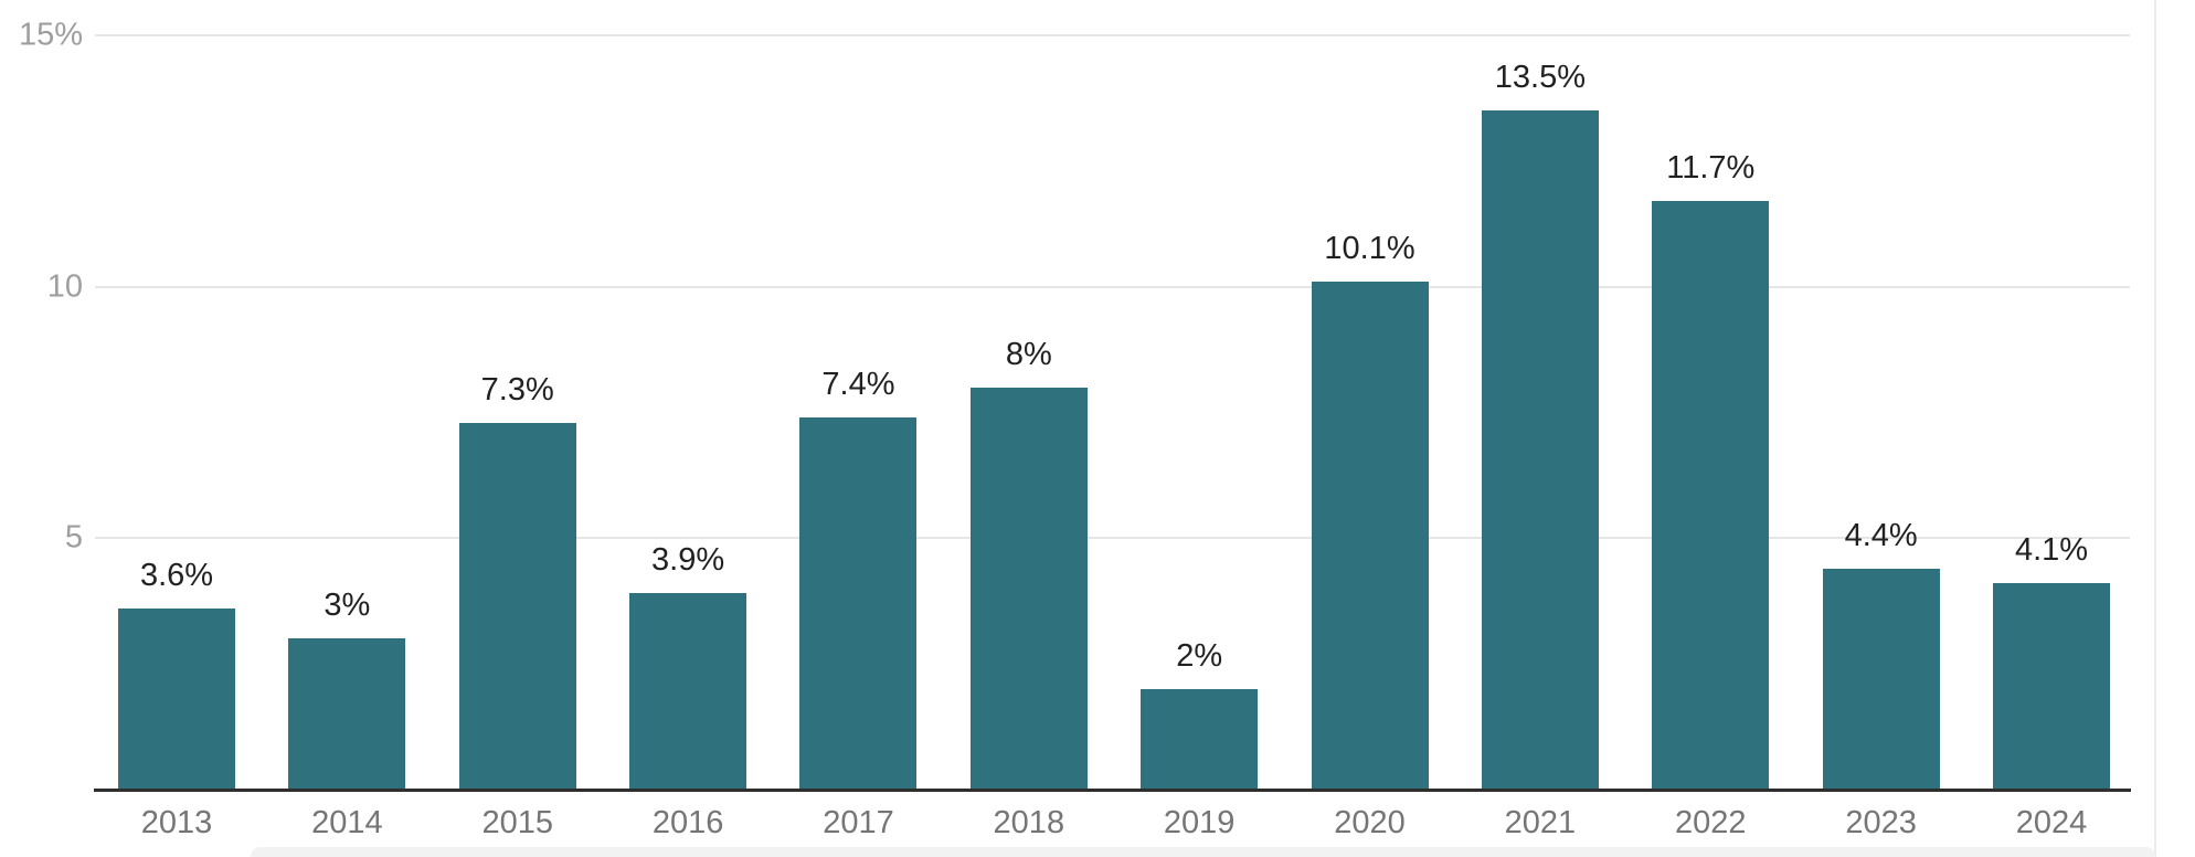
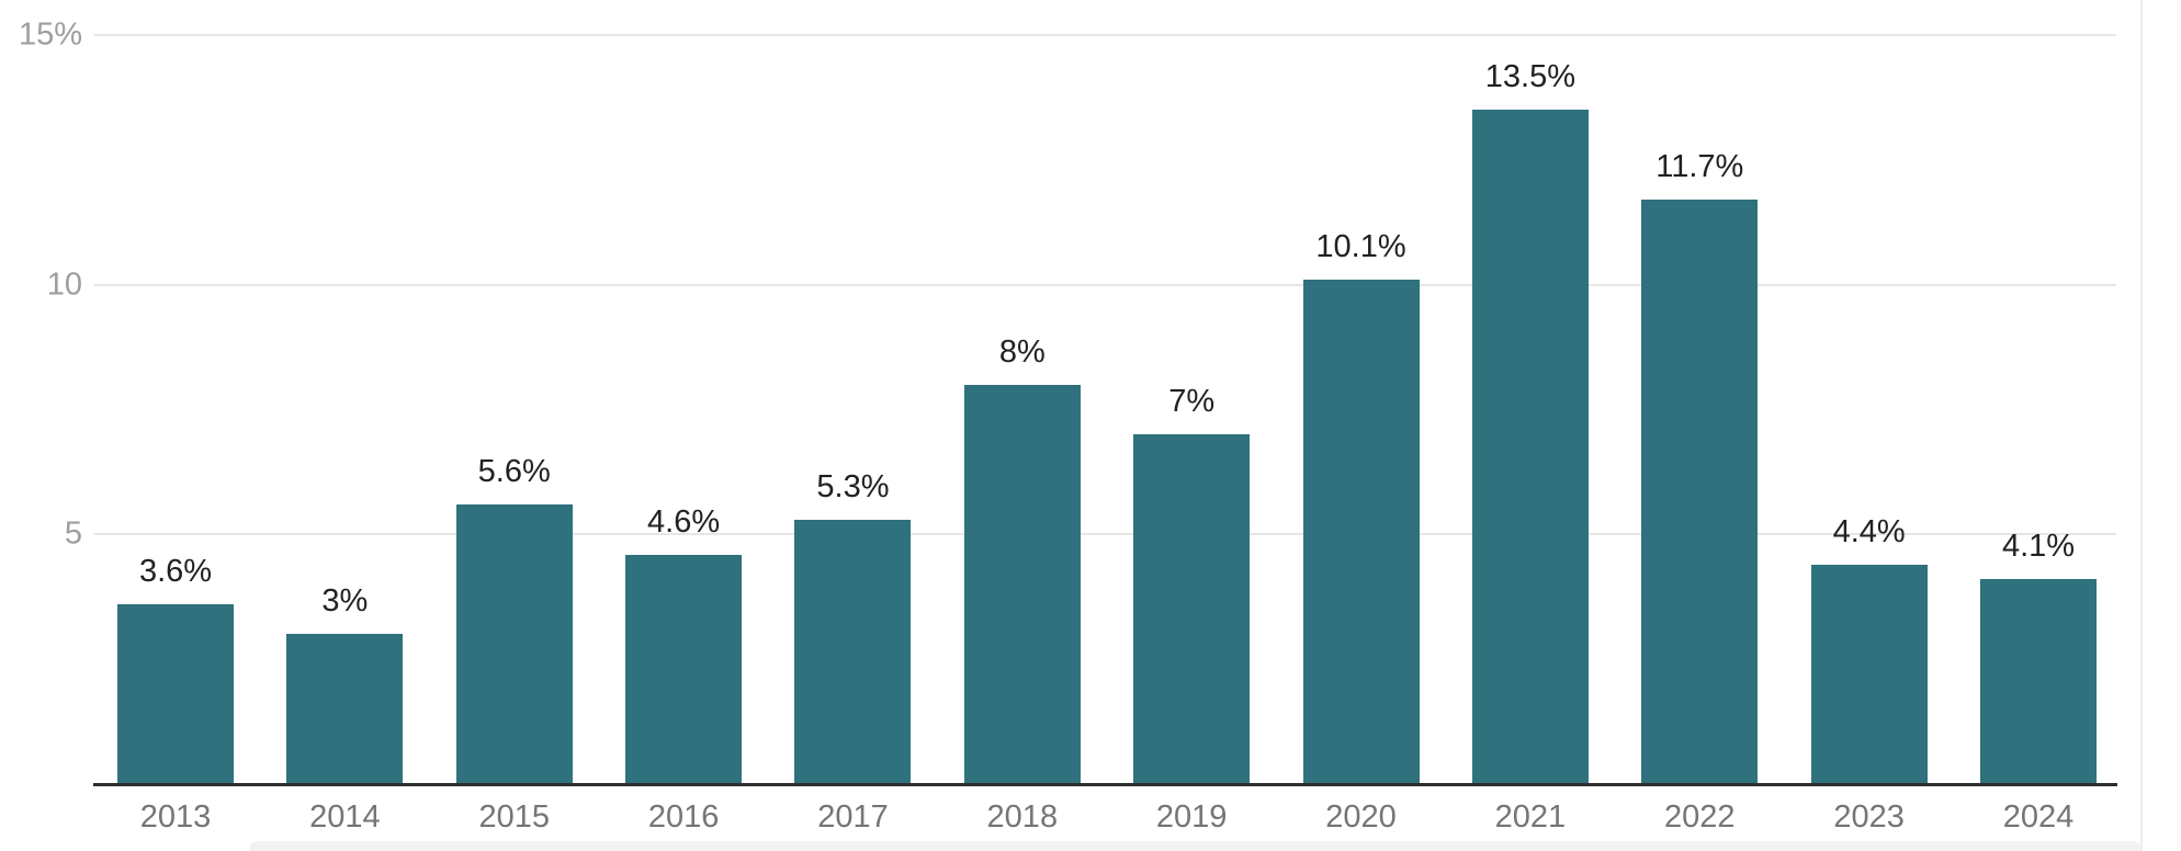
2015: 7.3% -> 5.6%
2016: 3.9% -> 4.6%
2017: 7.4% -> 5.3%
2019: 2% -> 7%
